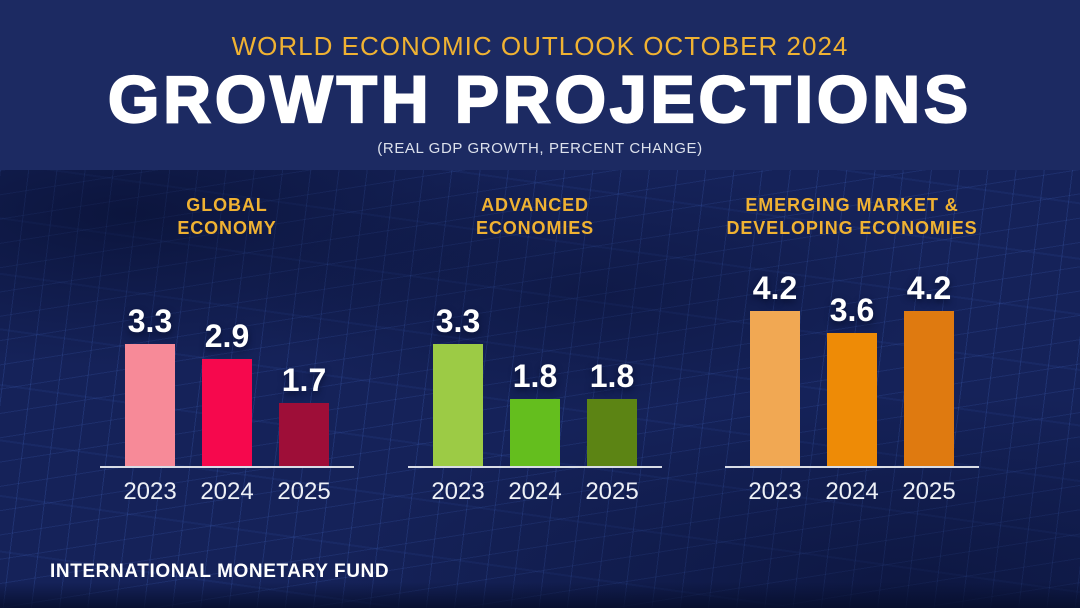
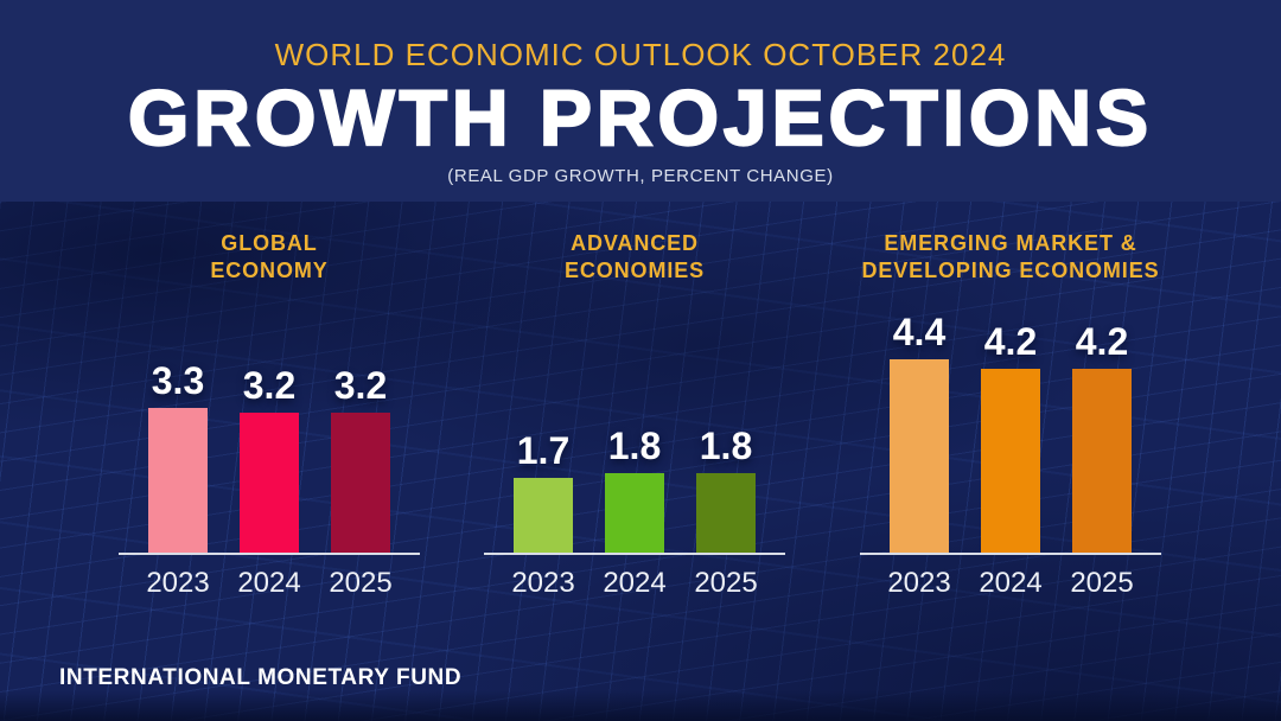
GLOBAL ECONOMY/2024: 2.9 -> 3.2
GLOBAL ECONOMY/2025: 1.7 -> 3.2
ADVANCED ECONOMIES/2023: 3.3 -> 1.7
EMERGING MARKET & DEVELOPING ECONOMIES/2023: 4.2 -> 4.4
EMERGING MARKET & DEVELOPING ECONOMIES/2024: 3.6 -> 4.2
